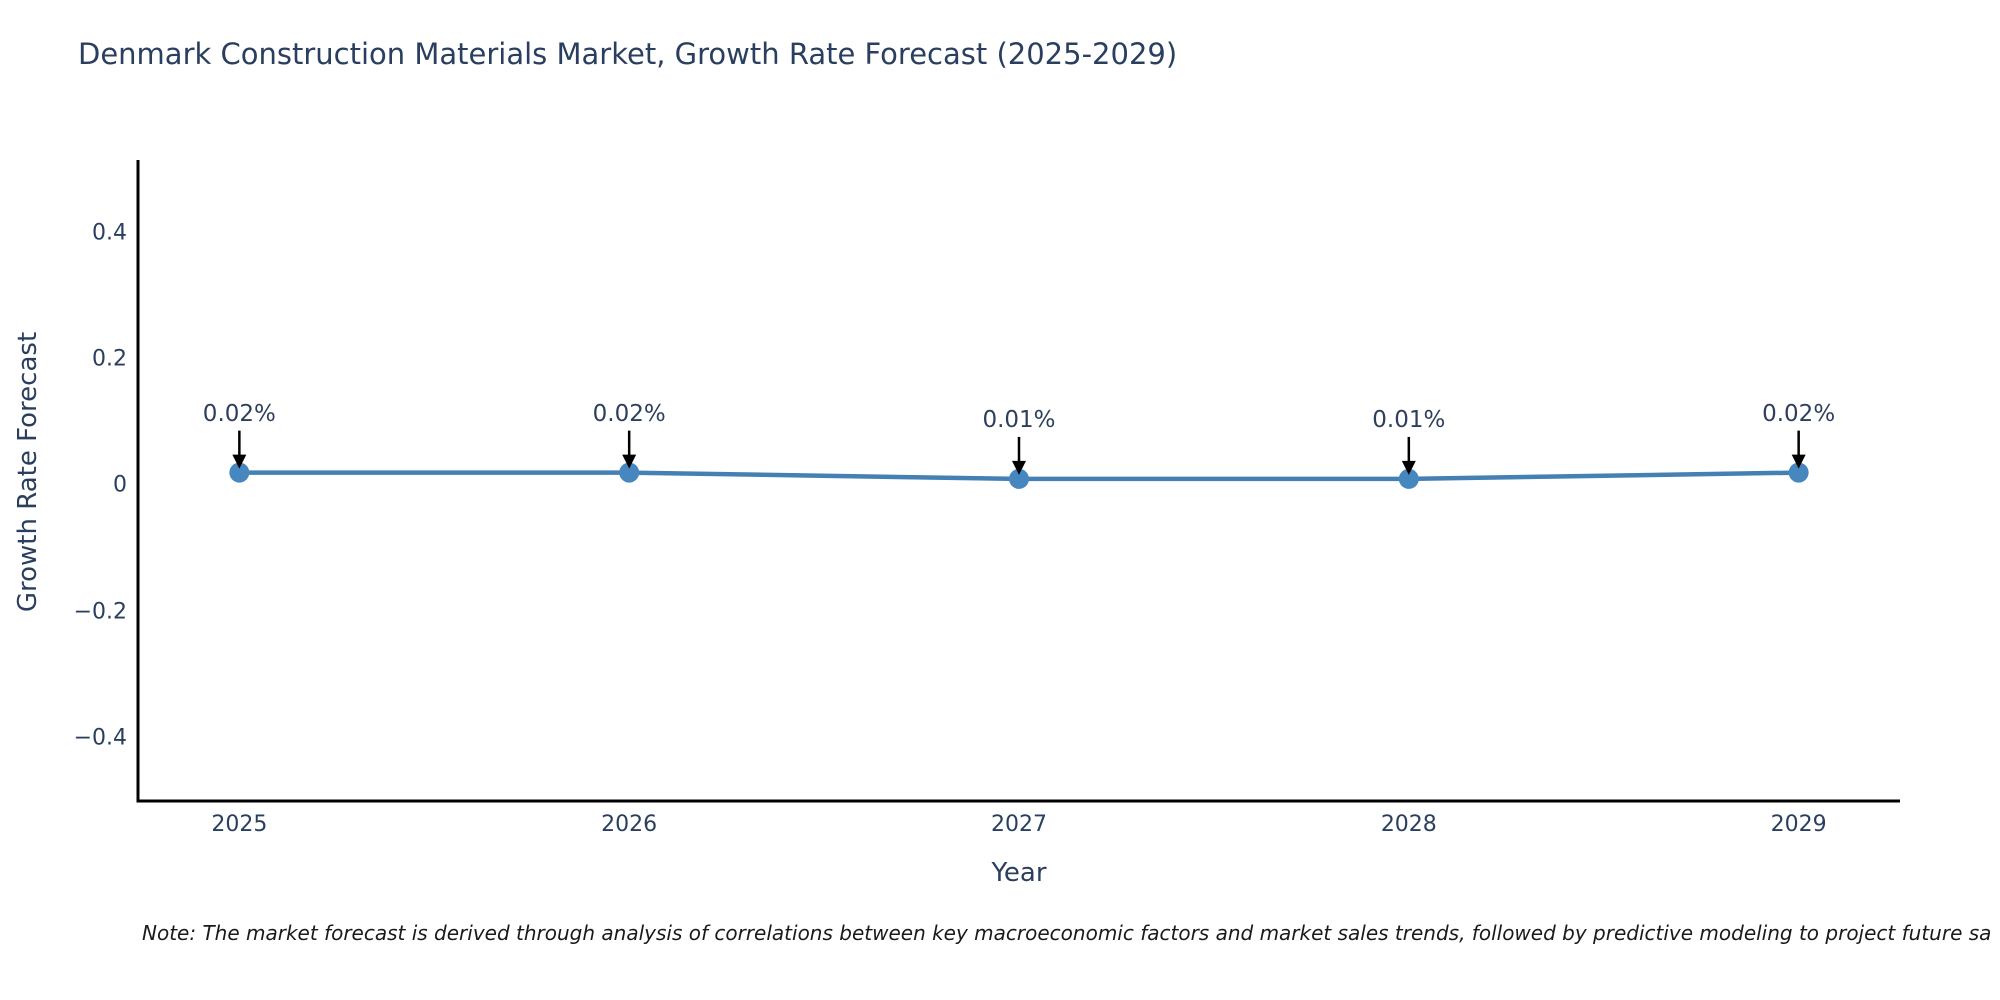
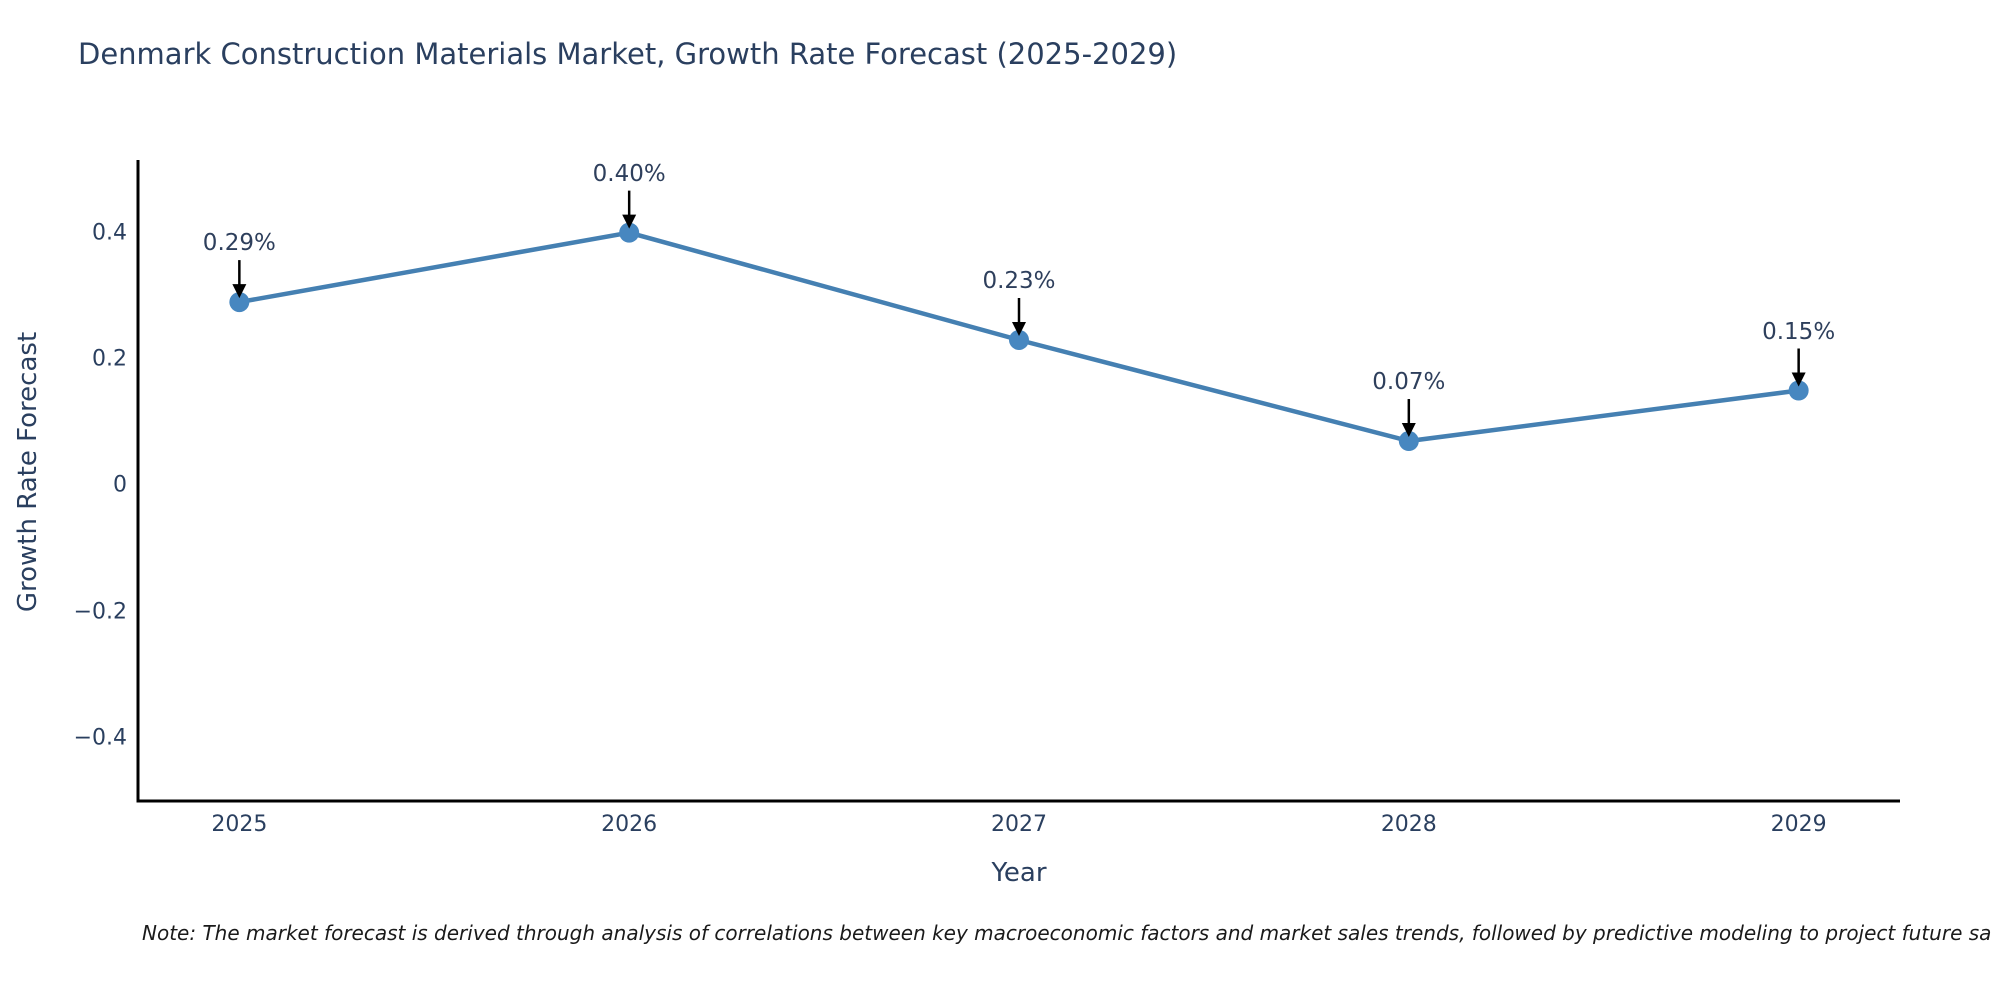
2025: 0.02% -> 0.29%
2026: 0.02% -> 0.40%
2027: 0.01% -> 0.23%
2028: 0.01% -> 0.07%
2029: 0.02% -> 0.15%
